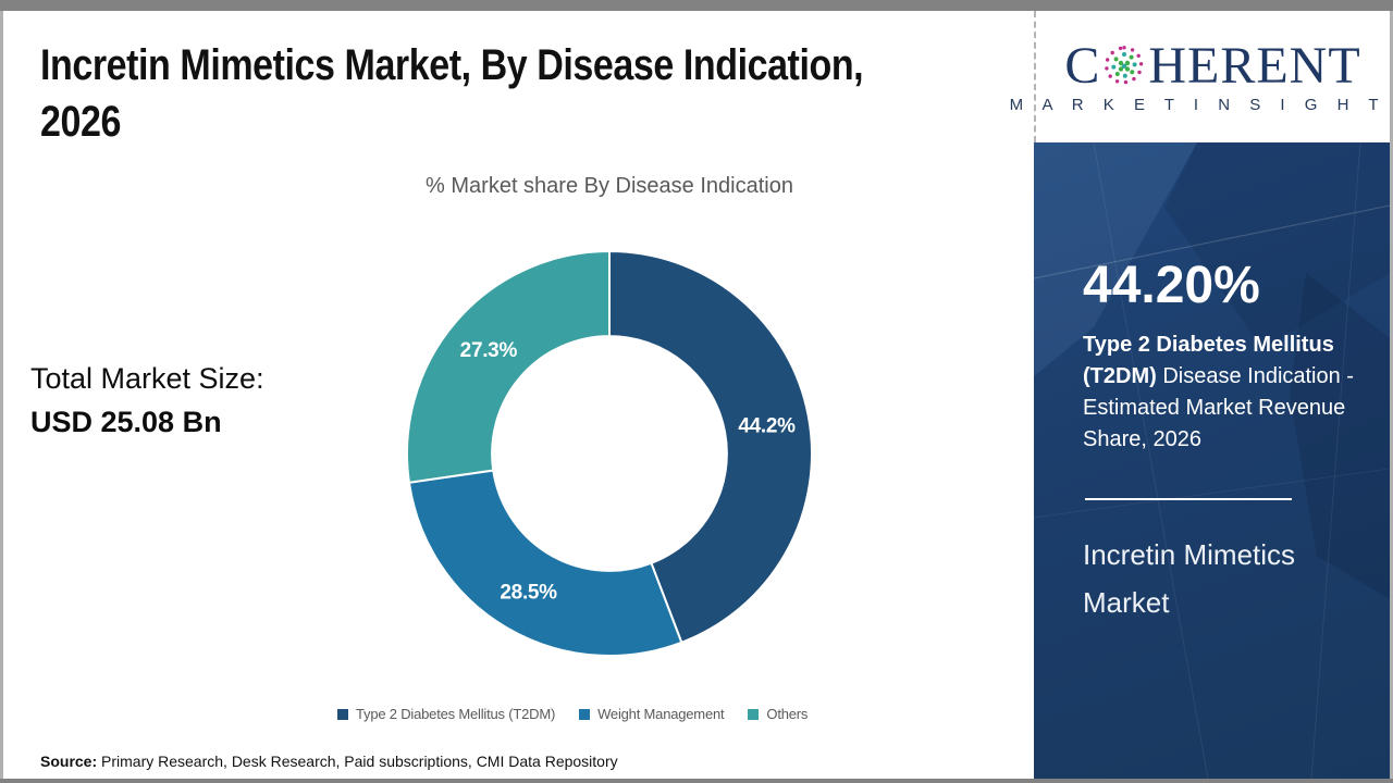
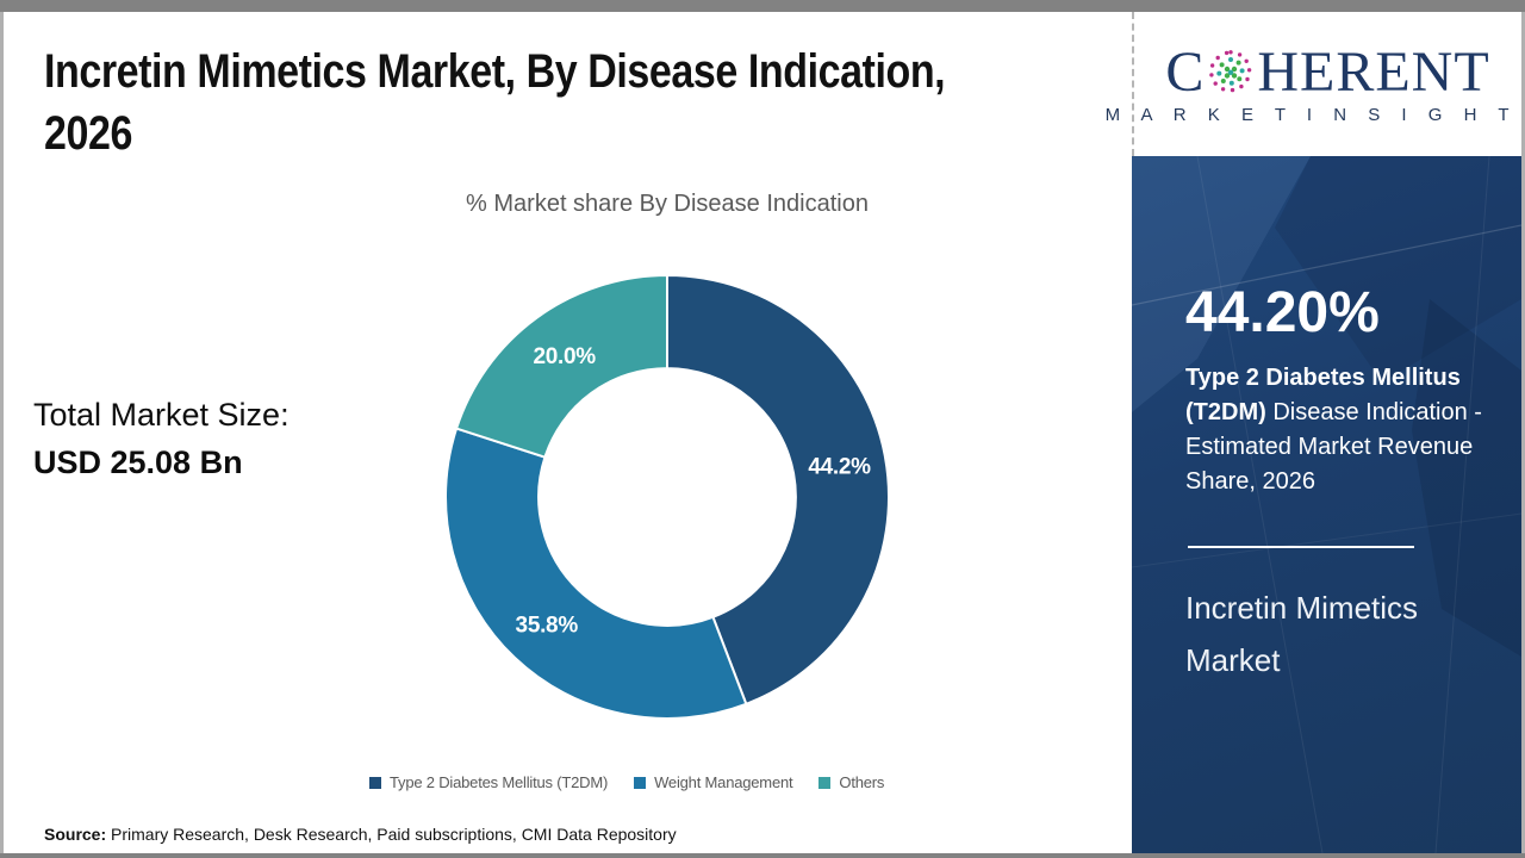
Weight Management: 28.5% -> 35.8%
Others: 27.3% -> 20.0%
